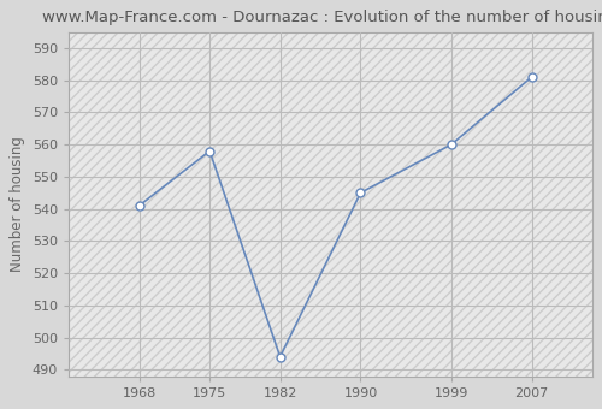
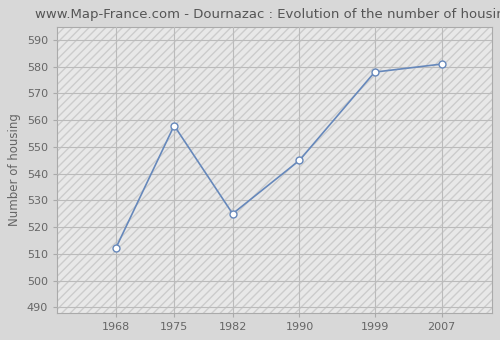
1968: 541 -> 512
1982: 494 -> 525
1999: 560 -> 578
